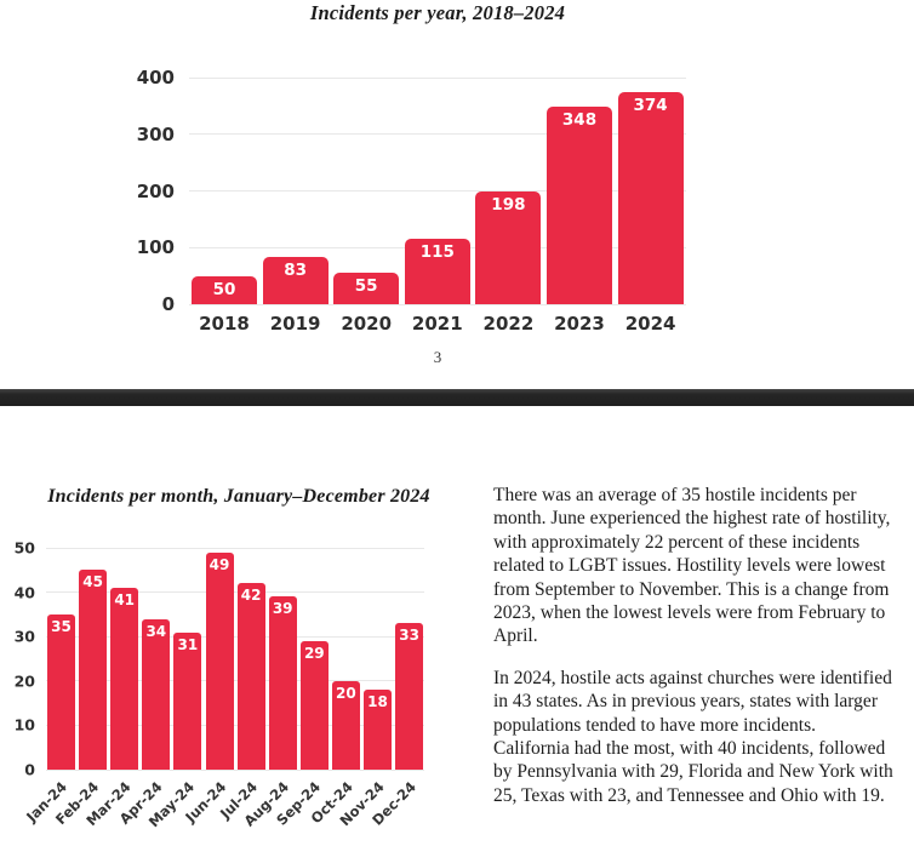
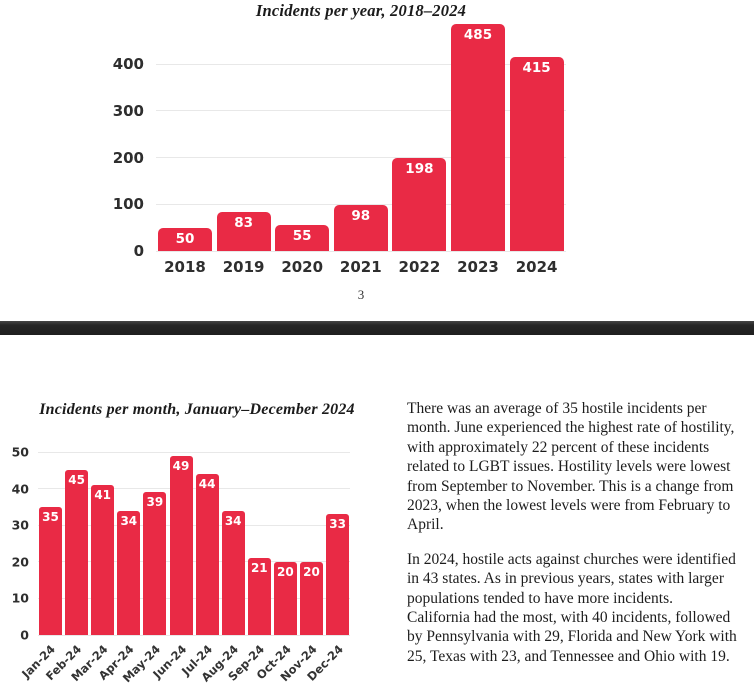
Incidents per year, 2018–2024/2021: 115 -> 98
Incidents per year, 2018–2024/2023: 348 -> 485
Incidents per year, 2018–2024/2024: 374 -> 415
Incidents per month, January–December 2024/May-24: 31 -> 39
Incidents per month, January–December 2024/Jul-24: 42 -> 44
Incidents per month, January–December 2024/Aug-24: 39 -> 34
Incidents per month, January–December 2024/Sep-24: 29 -> 21
Incidents per month, January–December 2024/Nov-24: 18 -> 20
